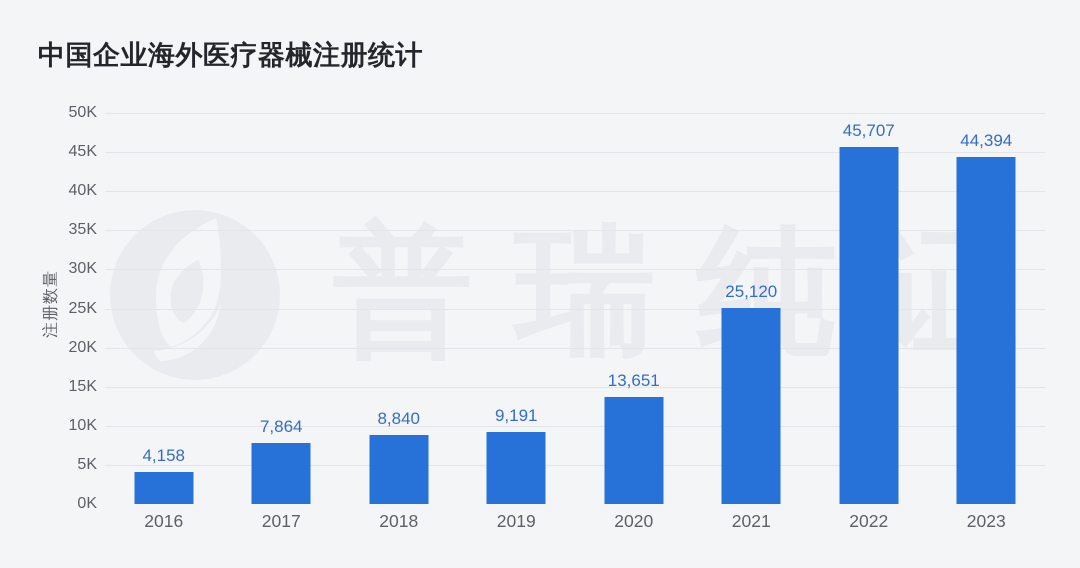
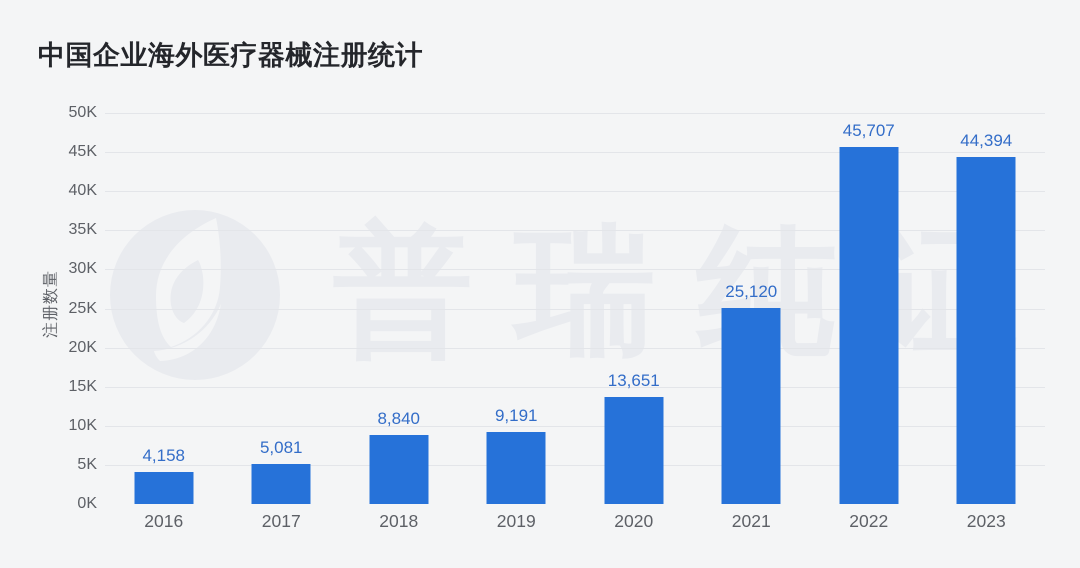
2017: 7,864 -> 5,081
